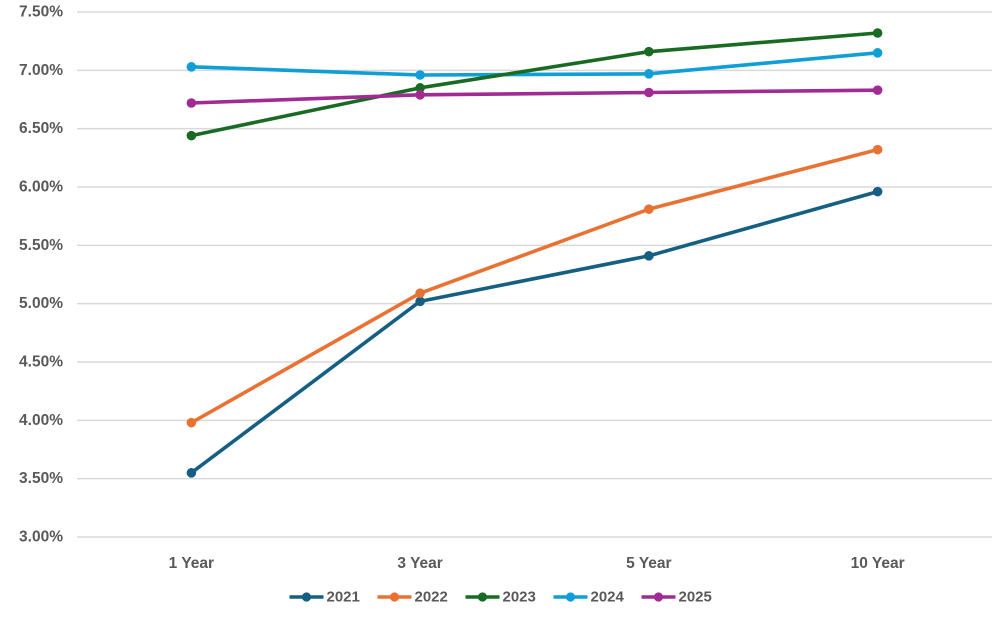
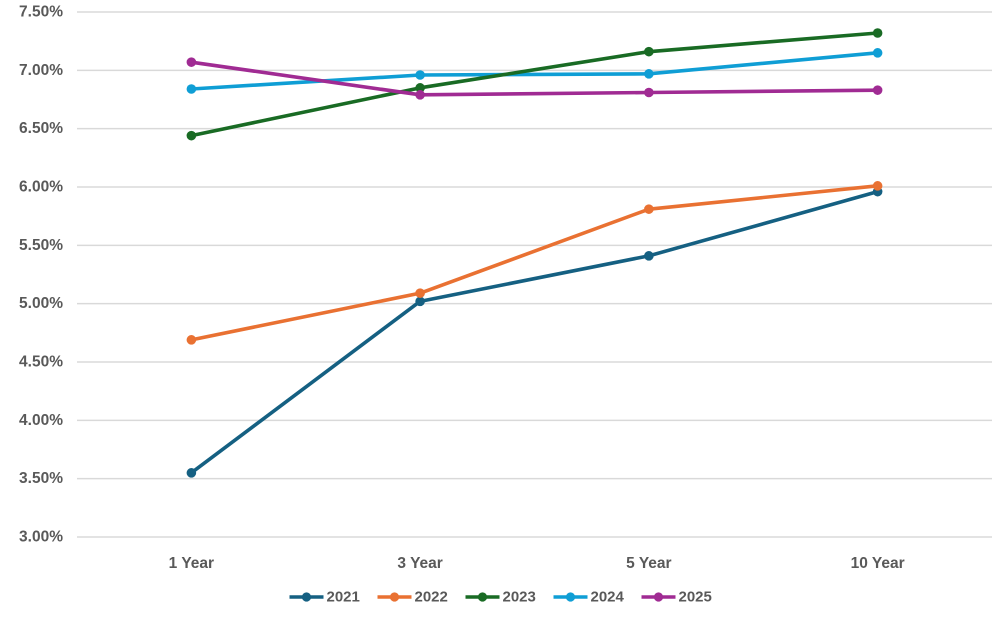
2022/1 Year: 3.98% -> 4.69%
2024/1 Year: 7.03% -> 6.84%
2025/1 Year: 6.72% -> 7.07%
2022/10 Year: 6.32% -> 6.01%
